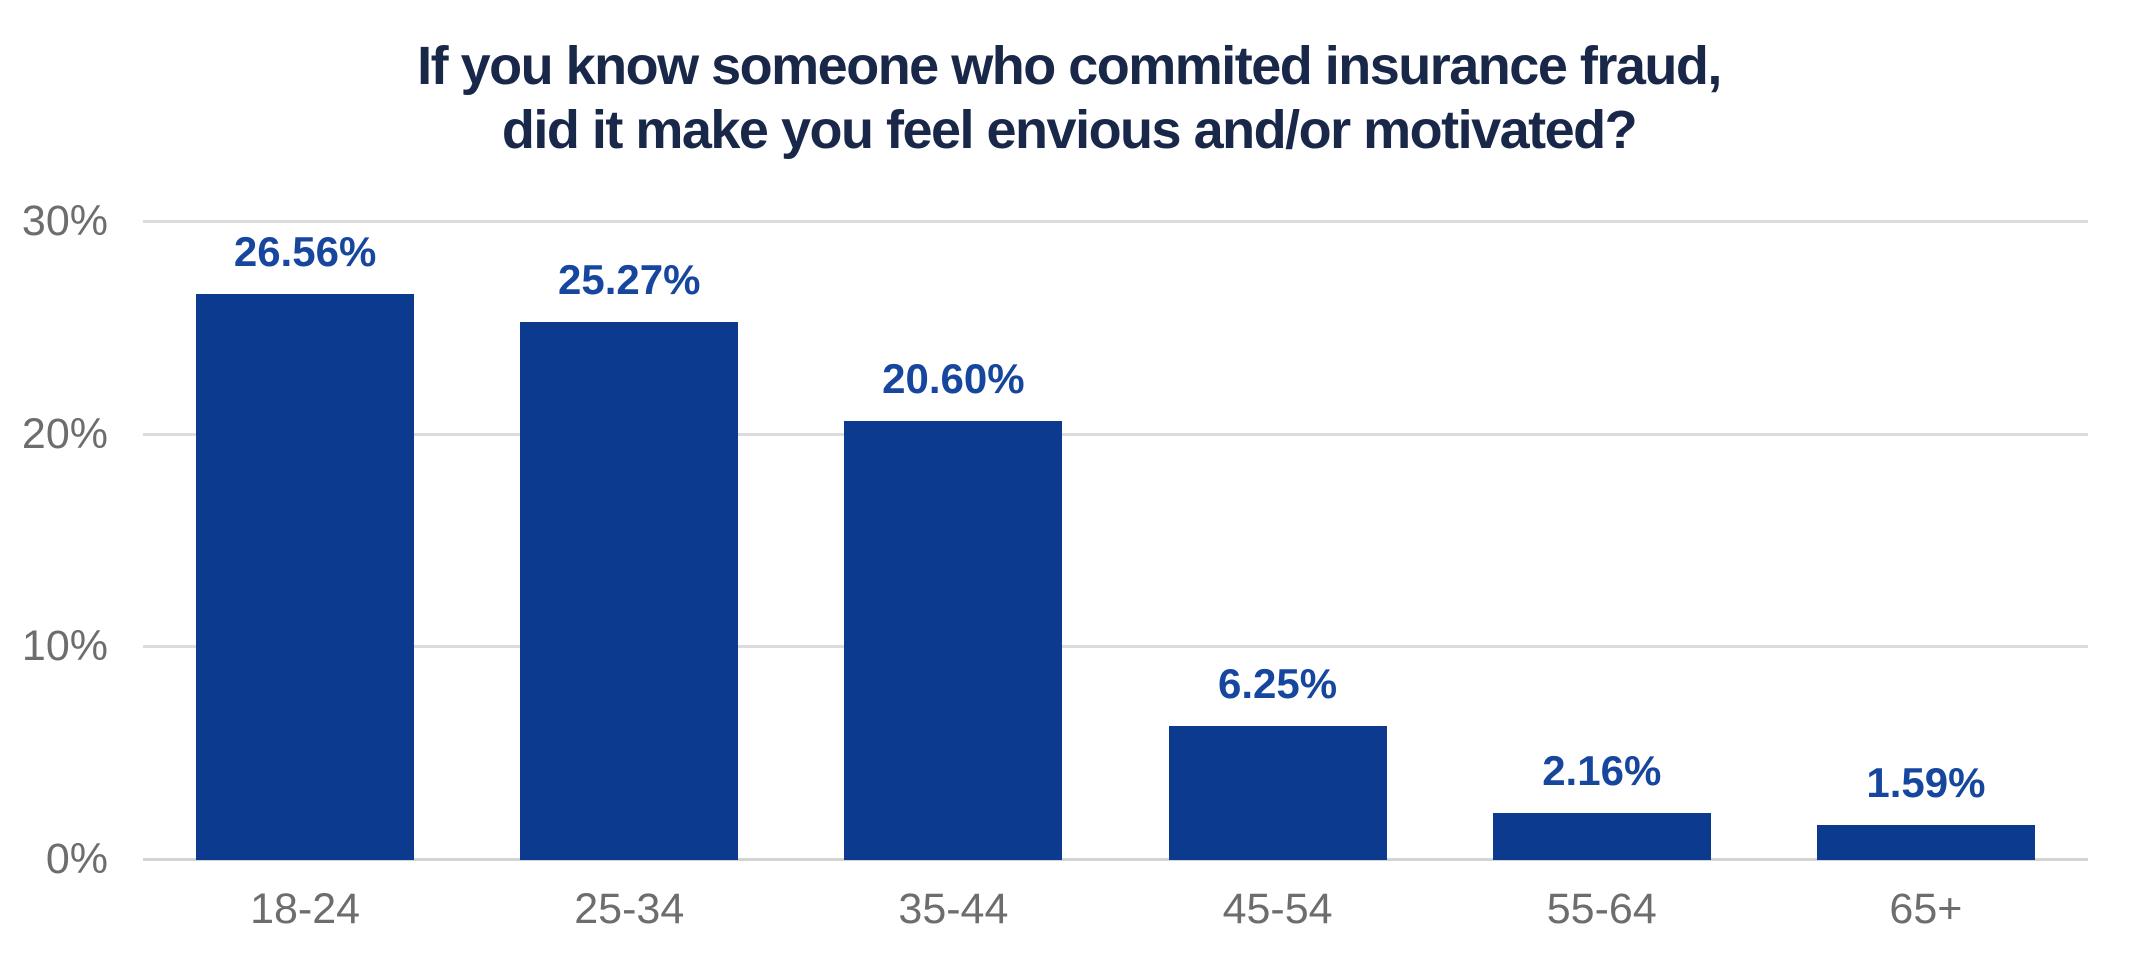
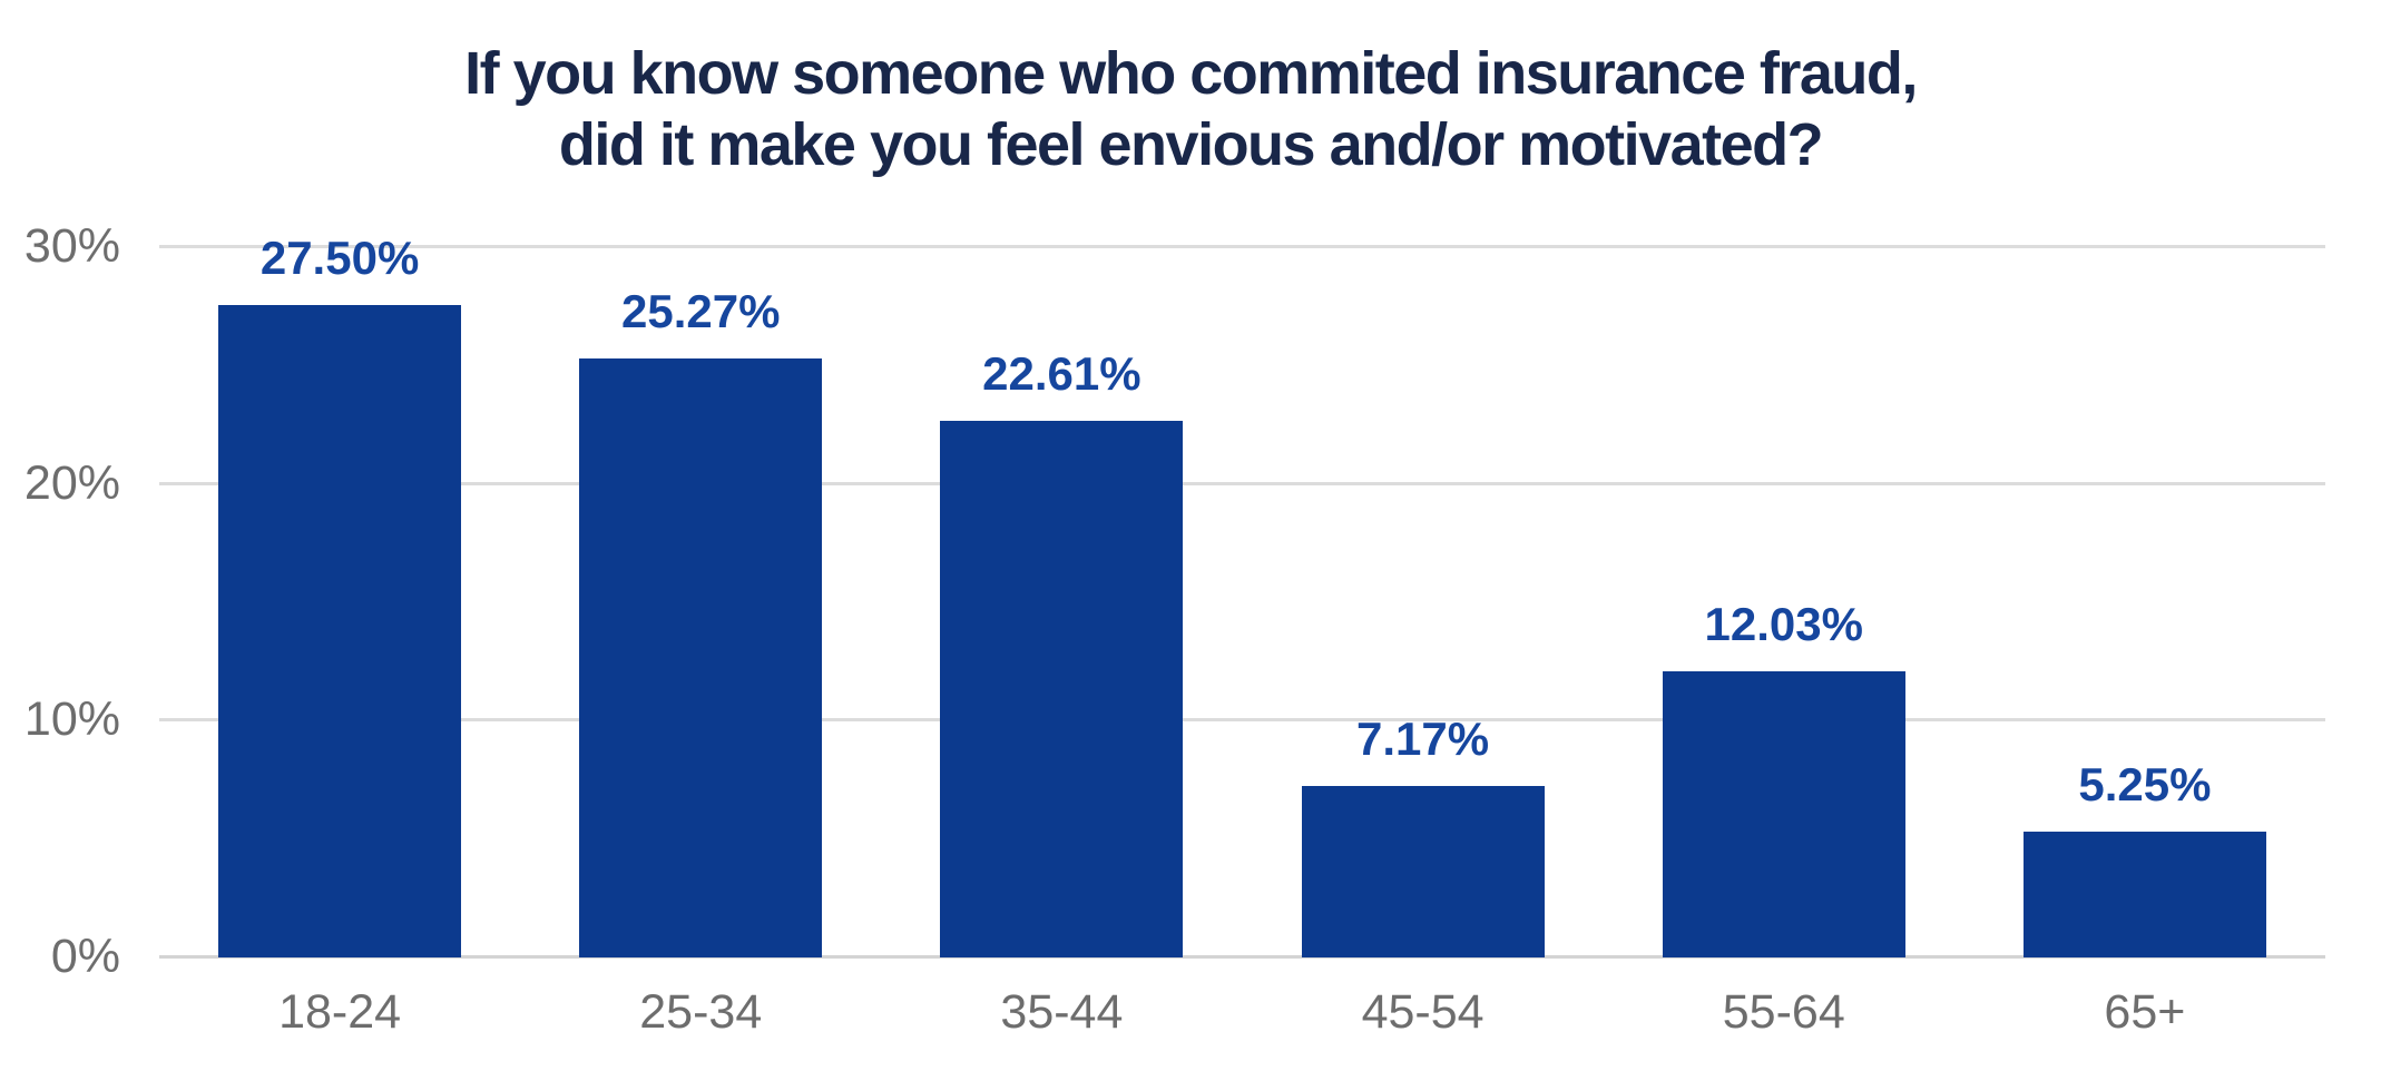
18-24: 26.56% -> 27.50%
35-44: 20.60% -> 22.61%
45-54: 6.25% -> 7.17%
55-64: 2.16% -> 12.03%
65+: 1.59% -> 5.25%
